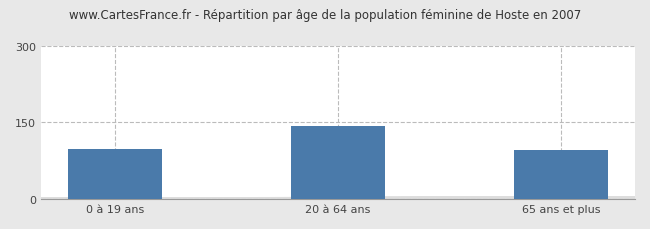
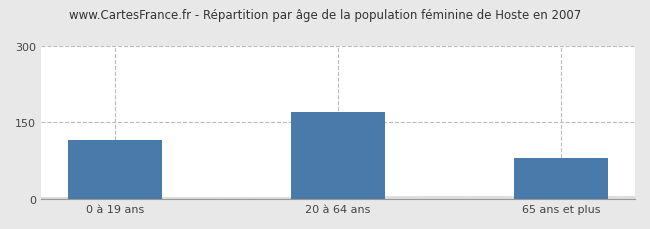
0 à 19 ans: 98 -> 116
20 à 64 ans: 142 -> 170
65 ans et plus: 96 -> 80
